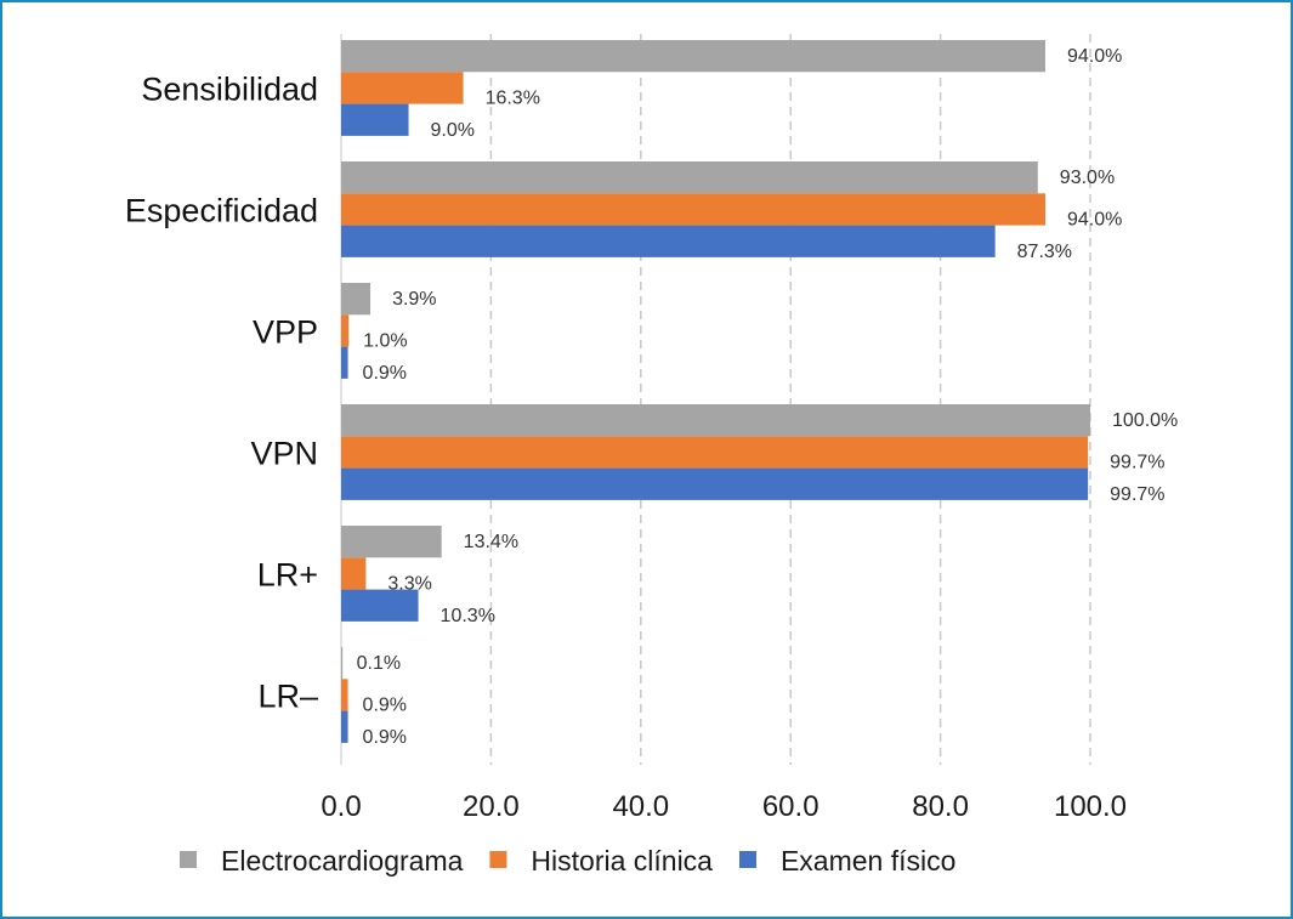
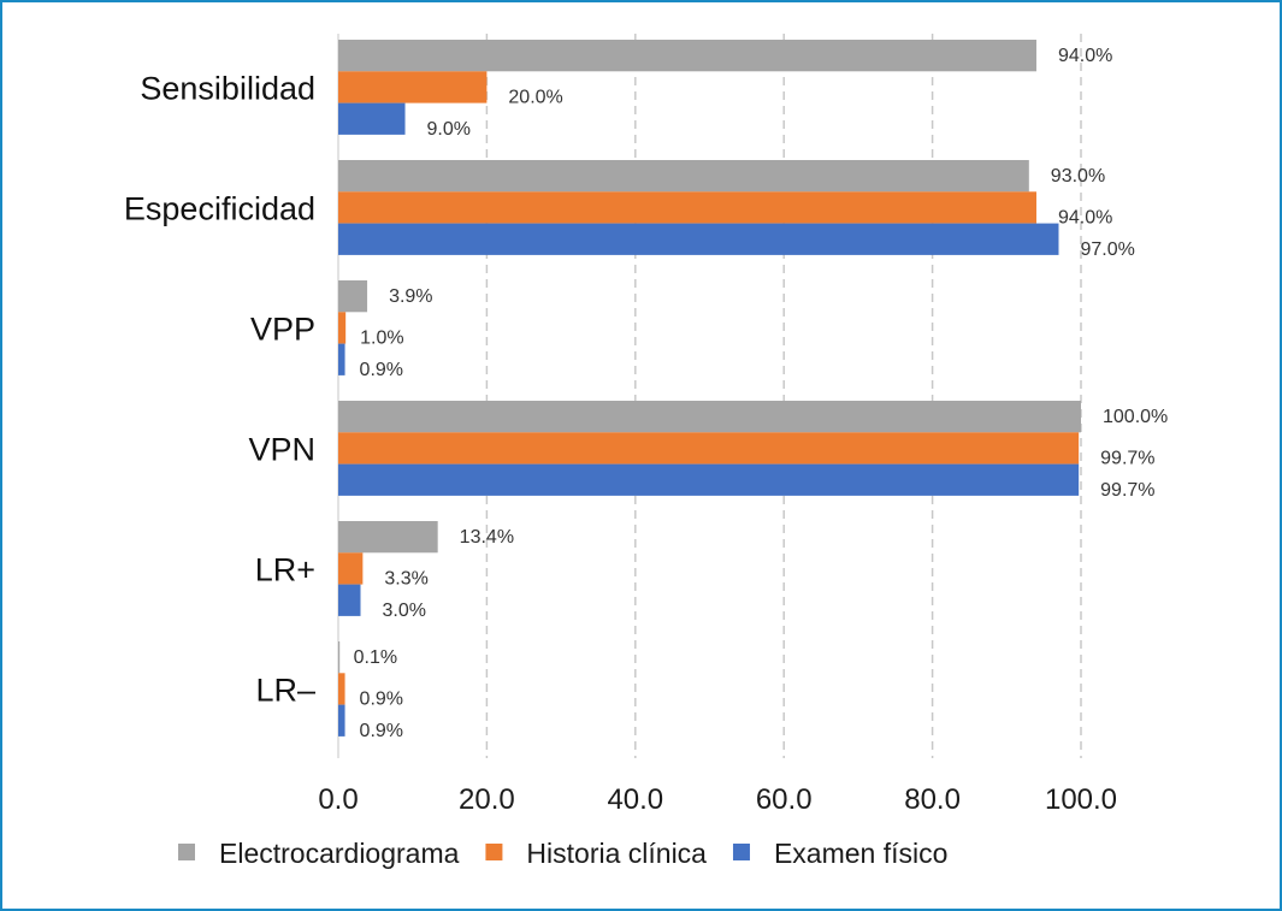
Historia clínica/Sensibilidad: 16.3% -> 20.0%
Examen físico/Especificidad: 87.3% -> 97.0%
Examen físico/LR+: 10.3% -> 3.0%
